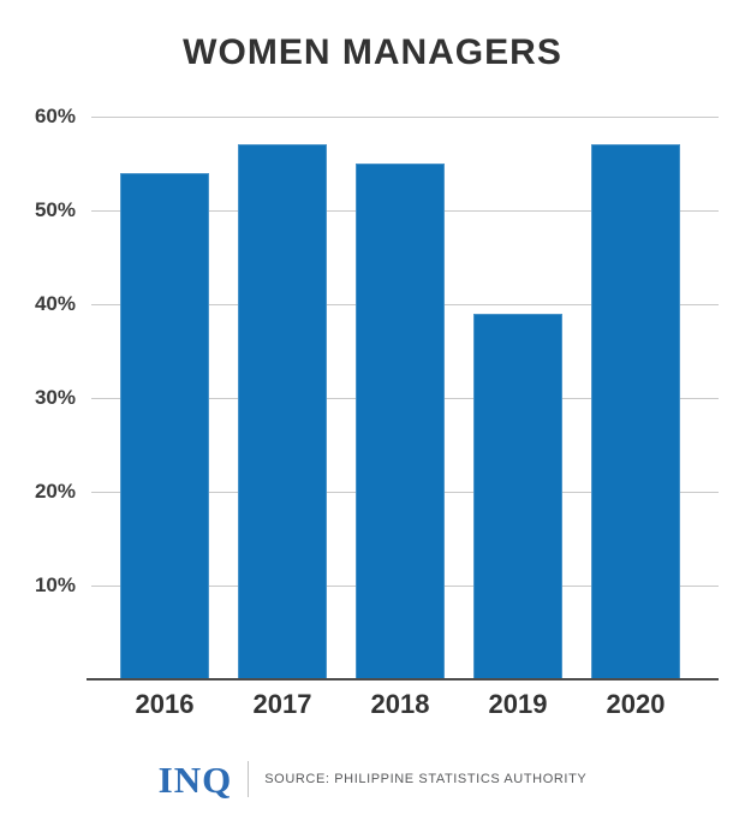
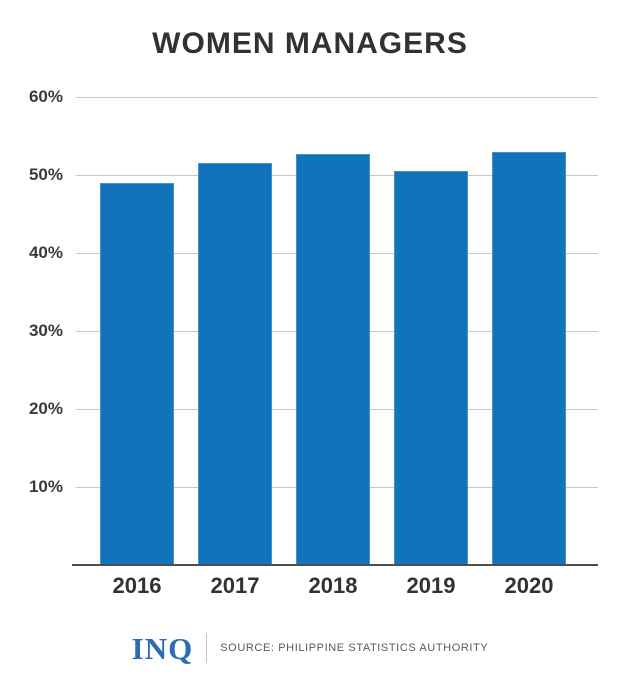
2016: 54% -> 49%
2017: 57% -> 52%
2018: 55% -> 53%
2019: 39% -> 50%
2020: 57% -> 53%
